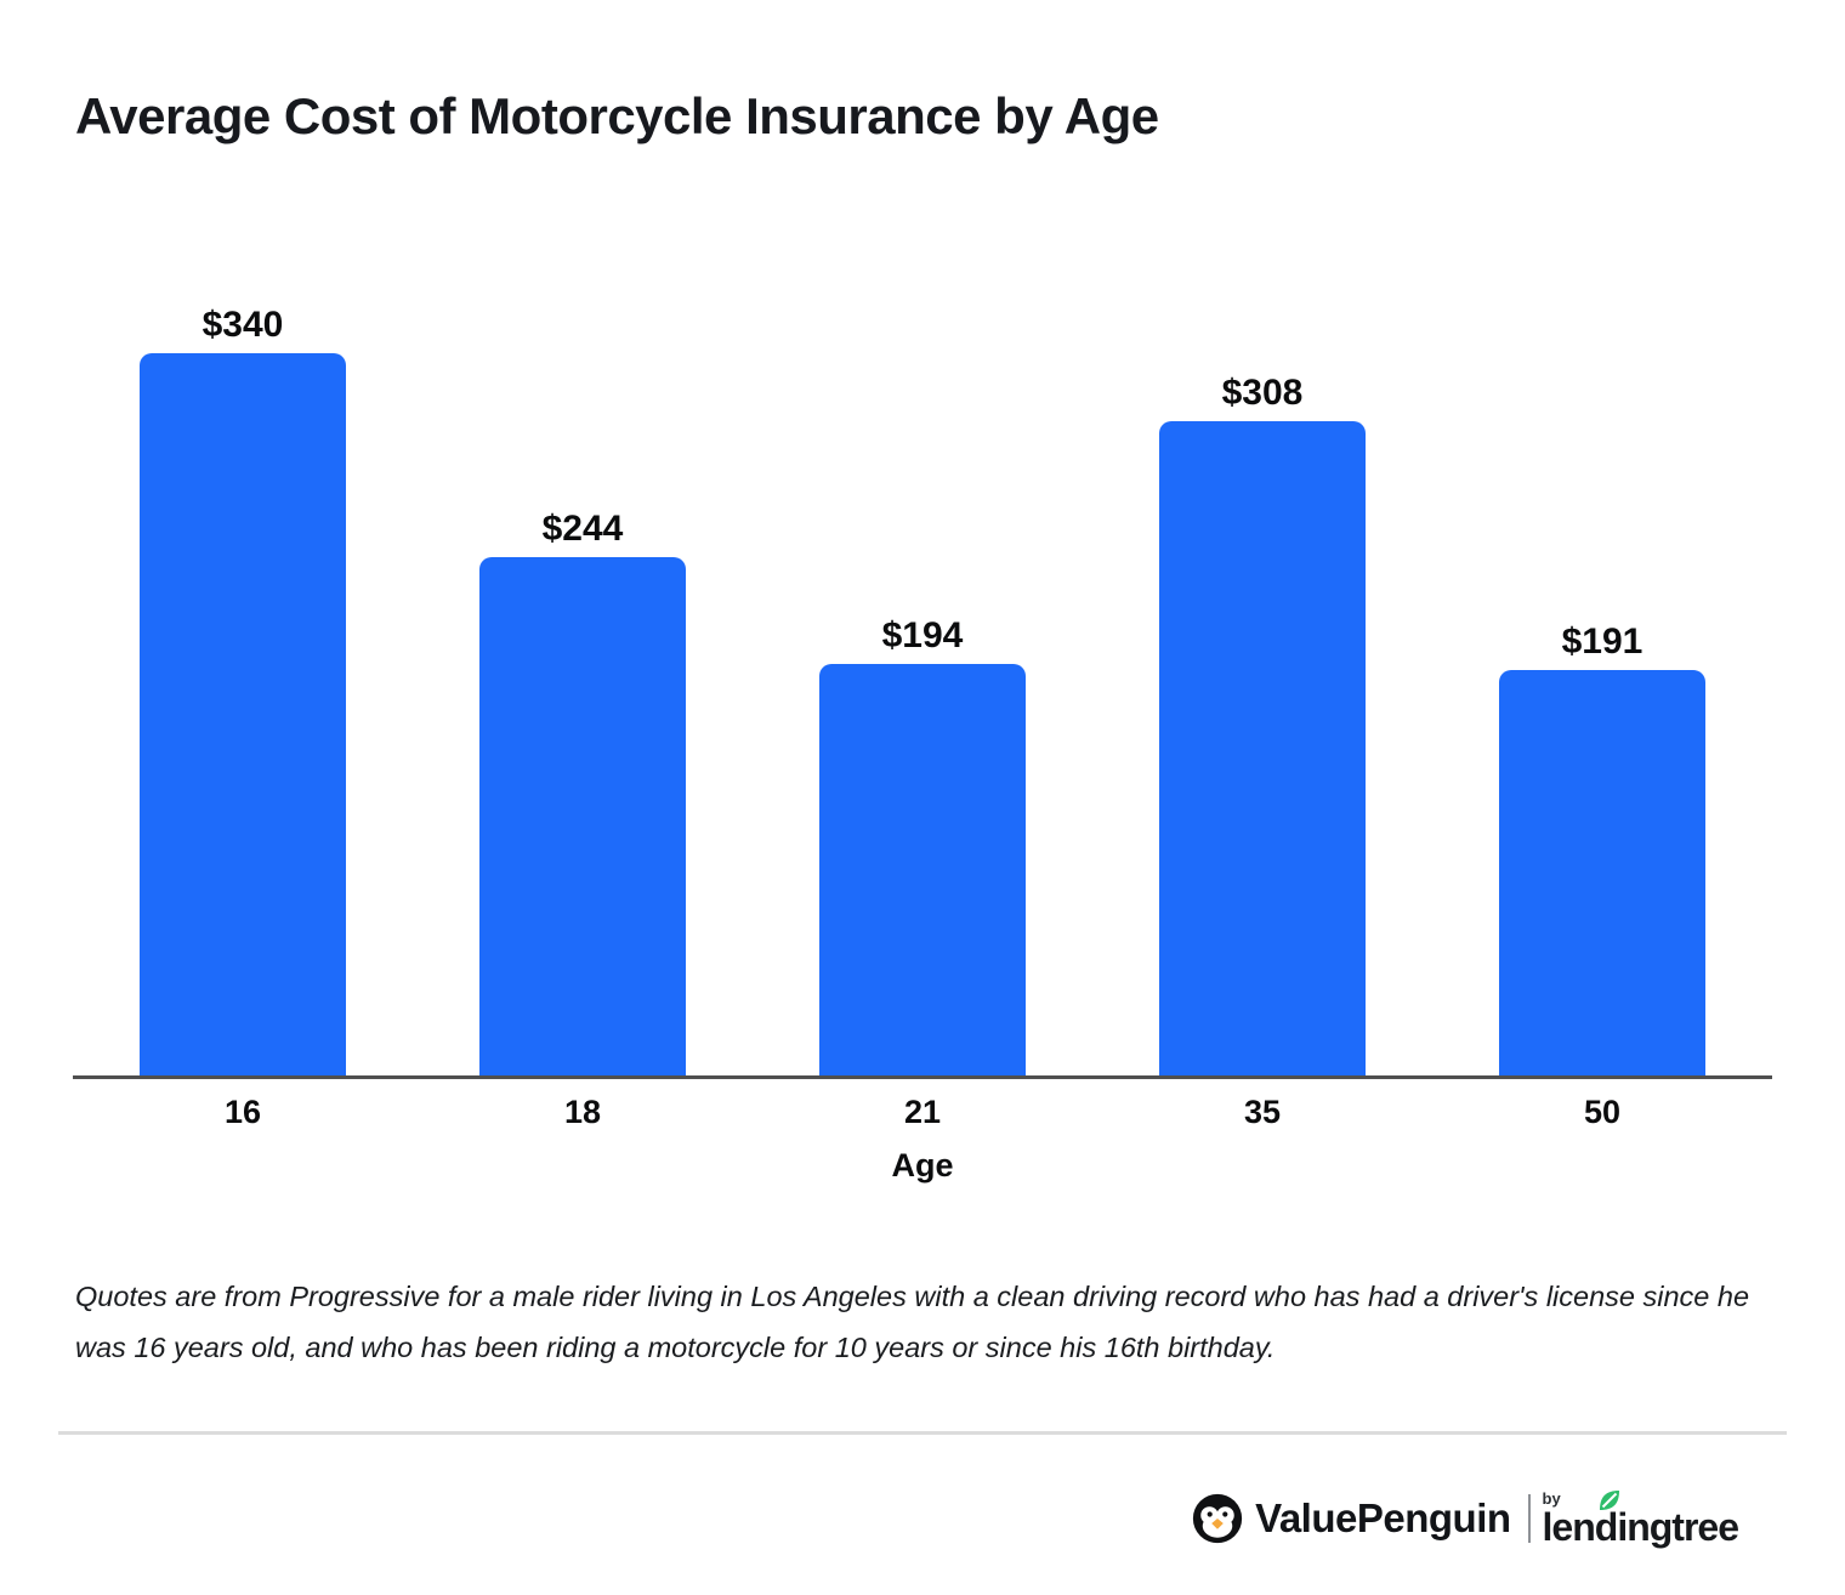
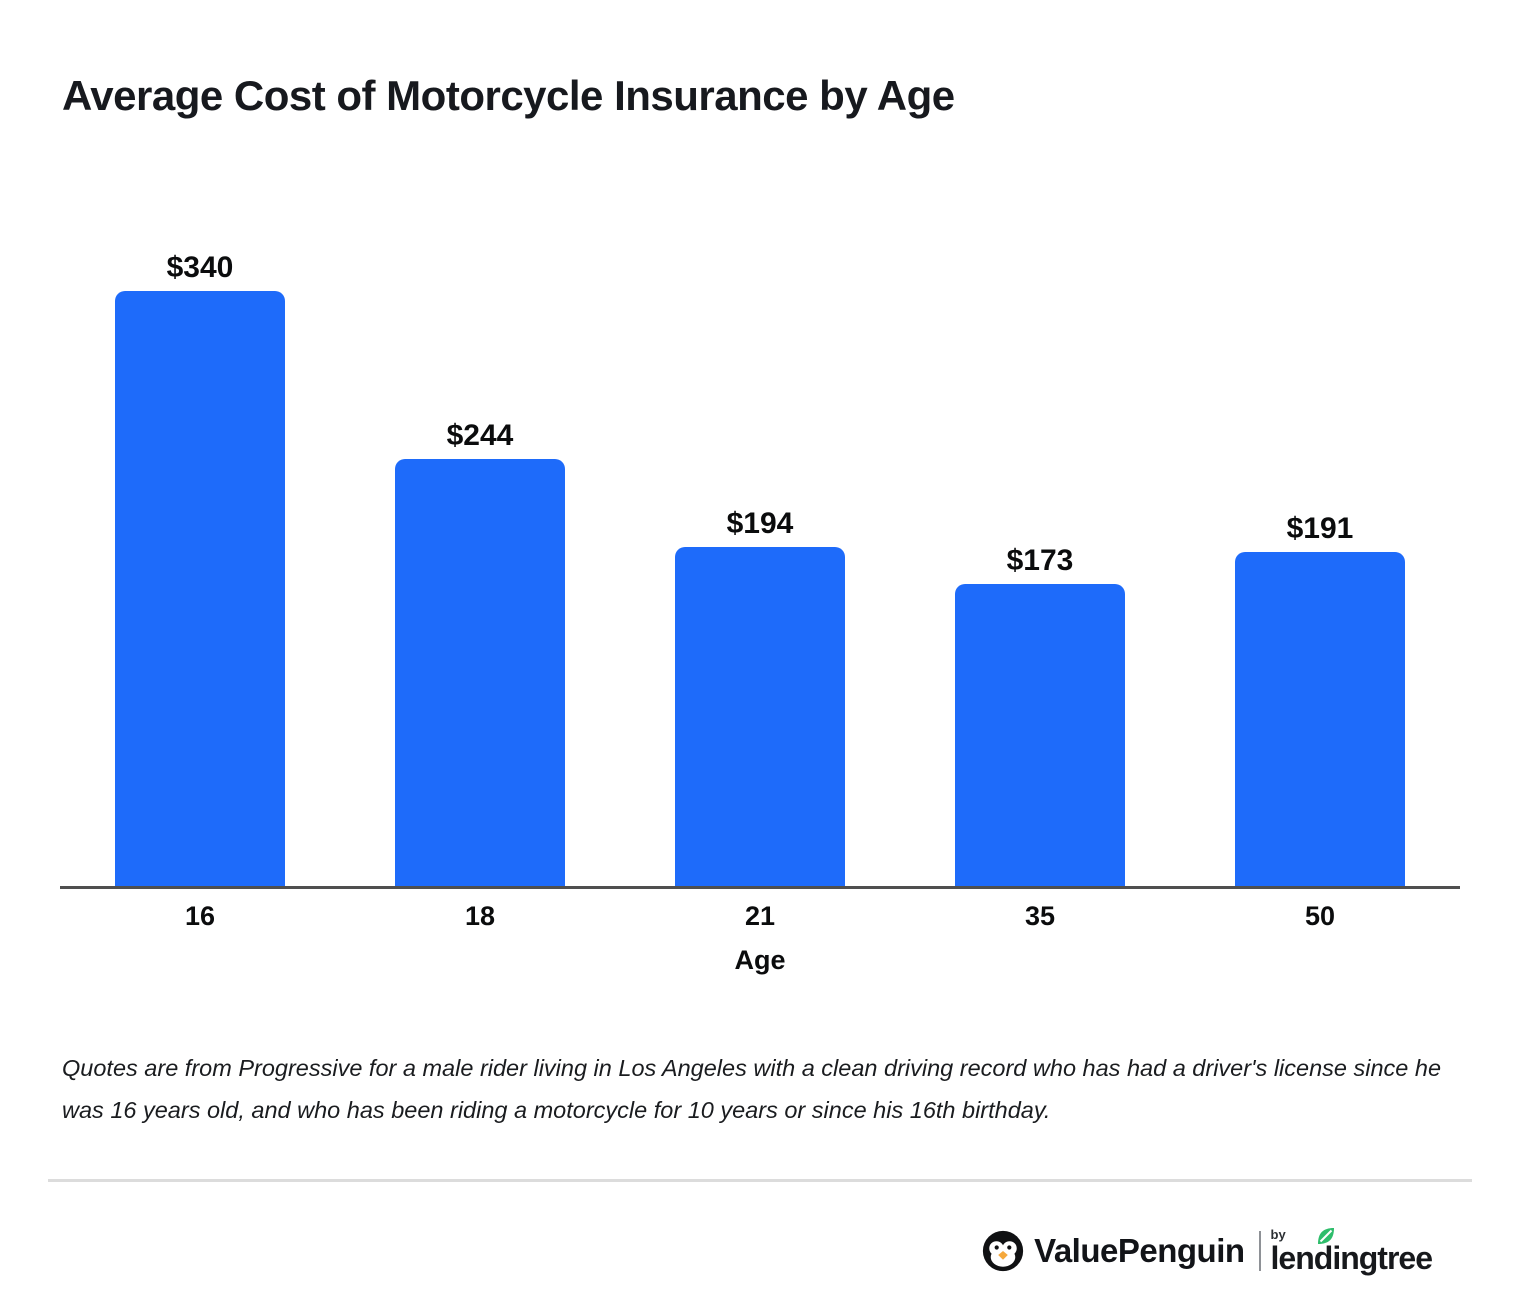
35: $308 -> $173
